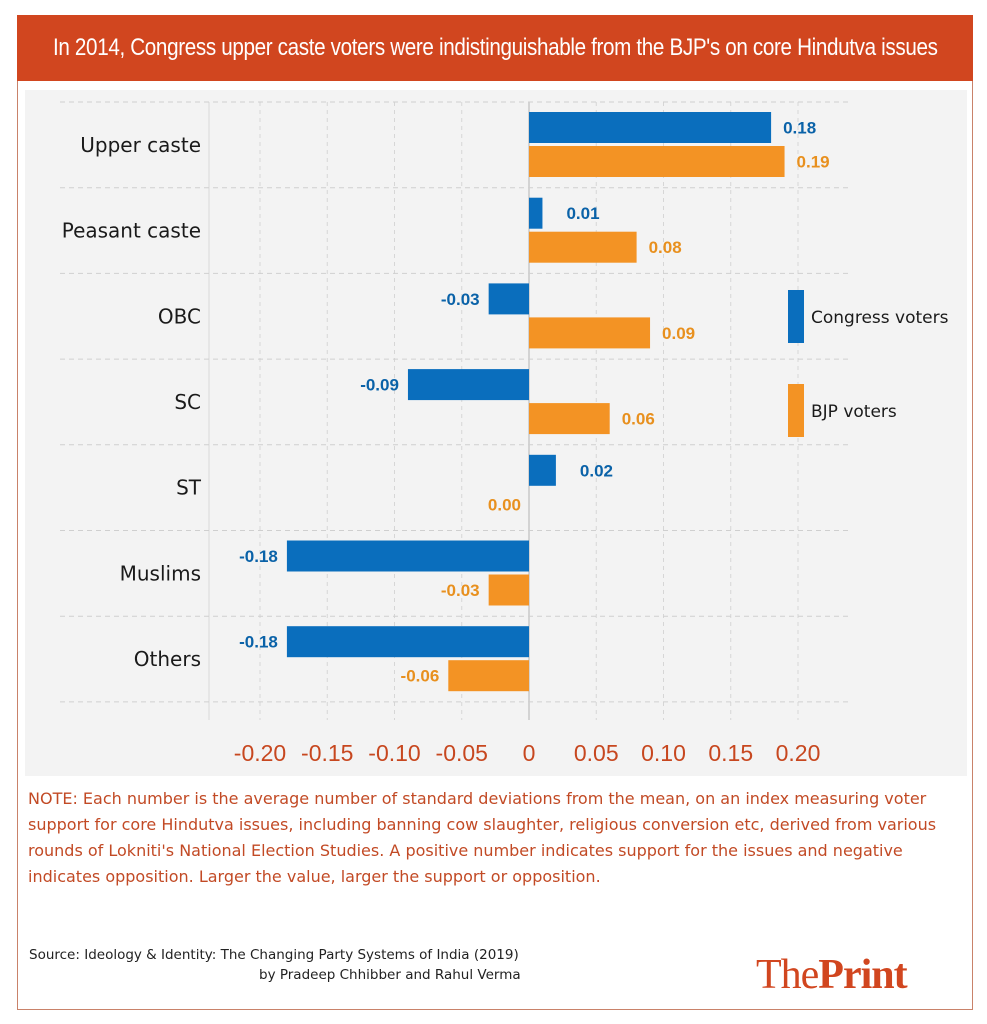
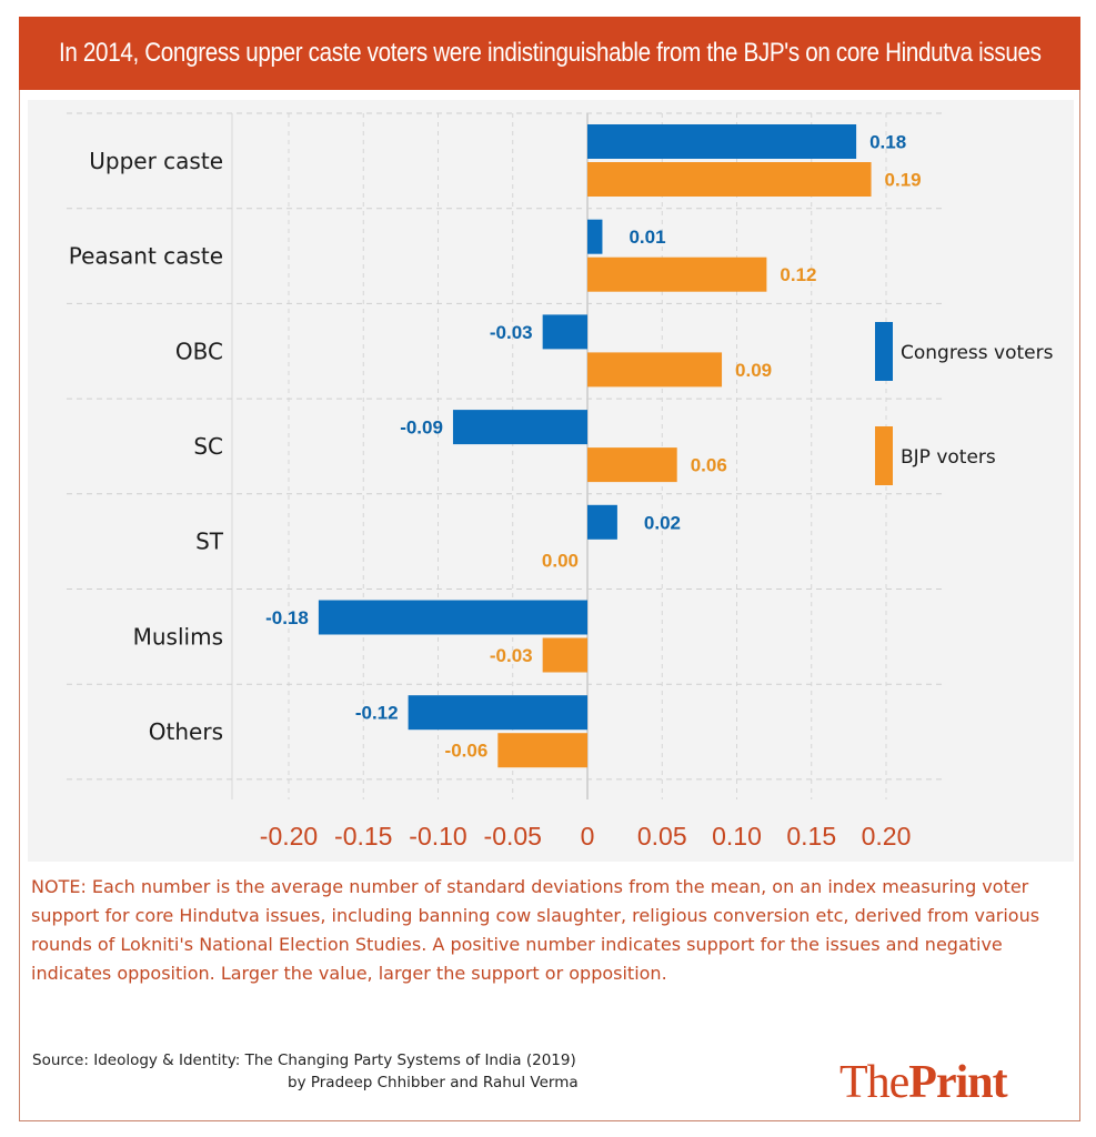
BJP voters/Peasant caste: 0.08 -> 0.12
Congress voters/Others: -0.18 -> -0.12
